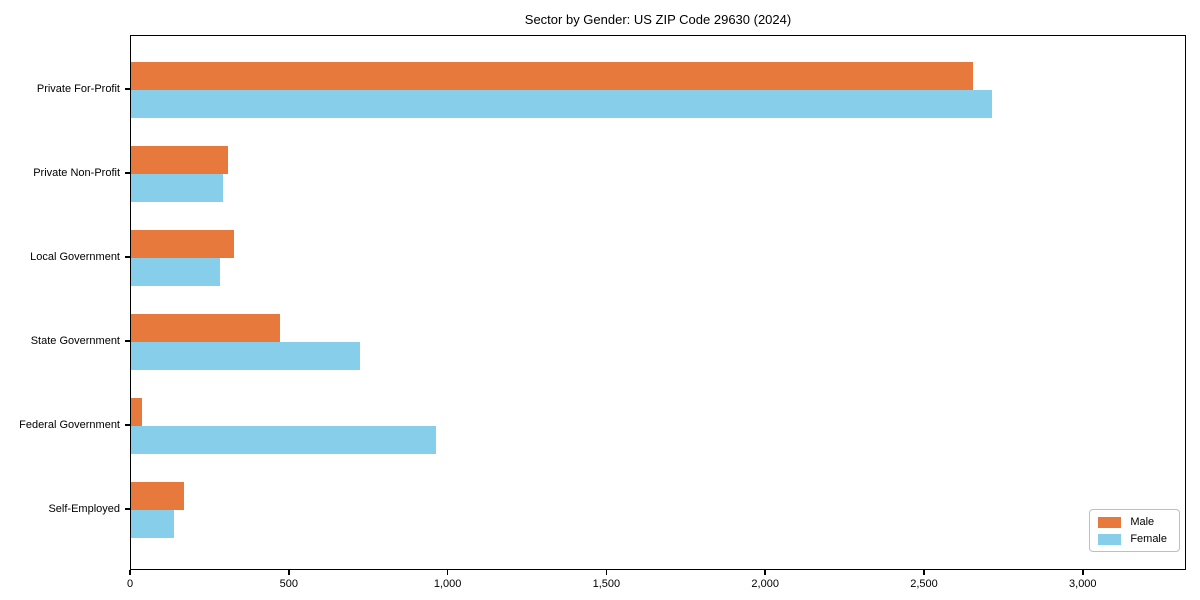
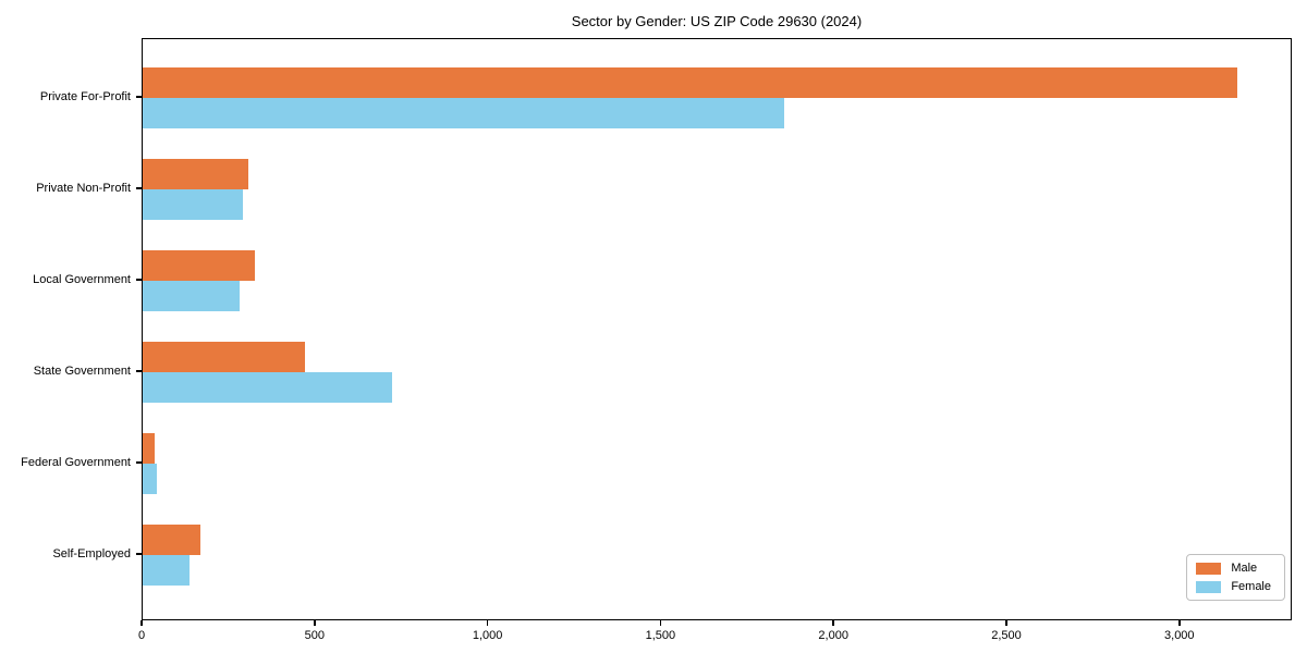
Male/Private For-Profit: 2650 -> 3160
Female/Private For-Profit: 2710 -> 1860
Female/Federal Government: 960 -> 40
